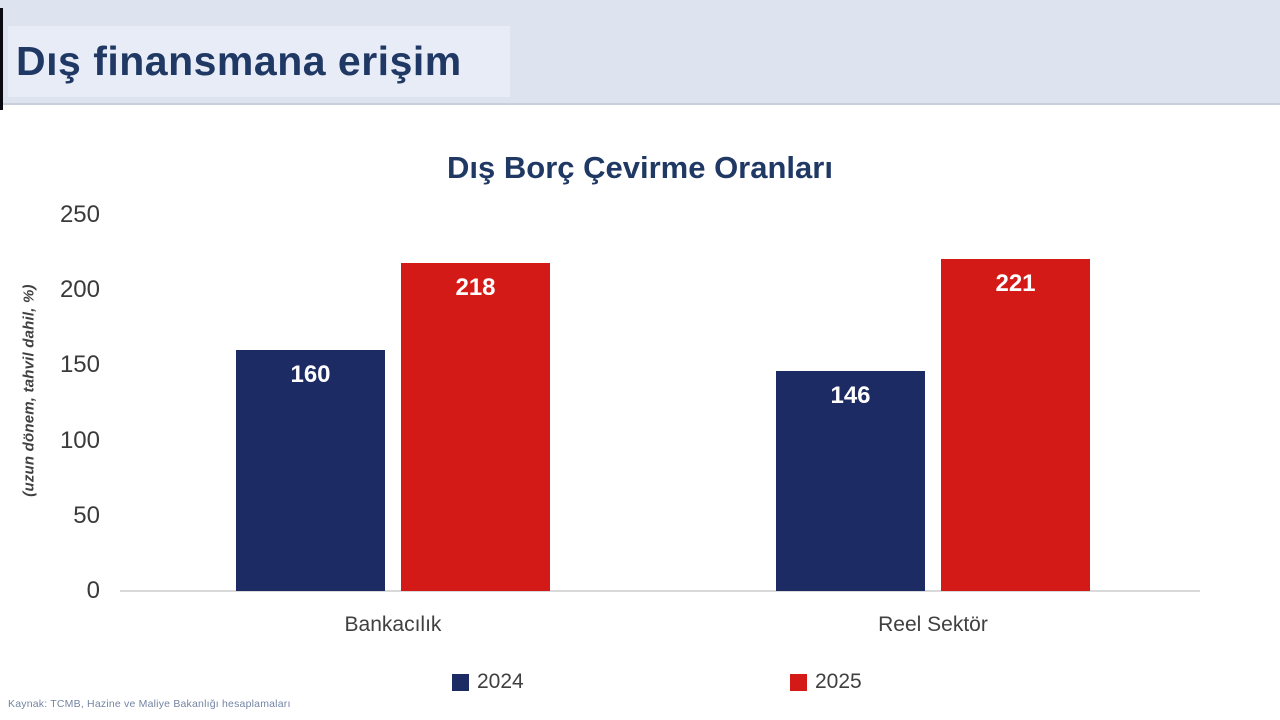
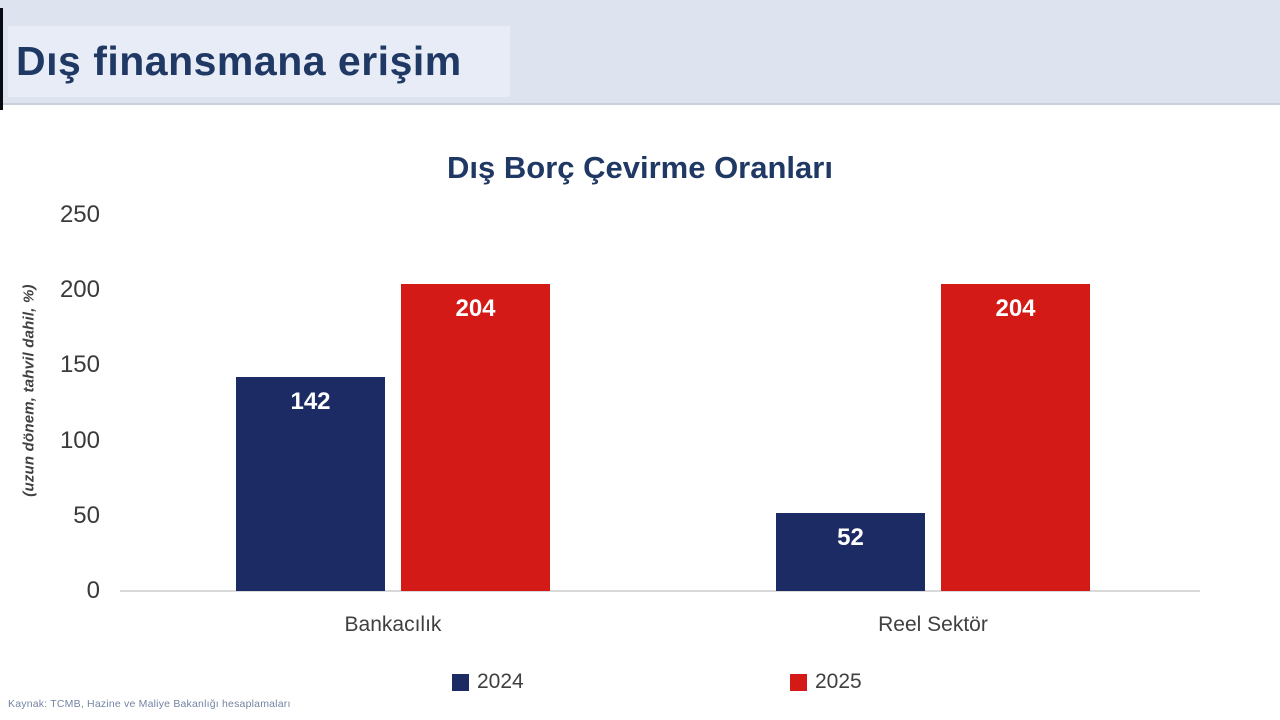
2024/Bankacılık: 160 -> 142
2025/Bankacılık: 218 -> 204
2024/Reel Sektör: 146 -> 52
2025/Reel Sektör: 221 -> 204
